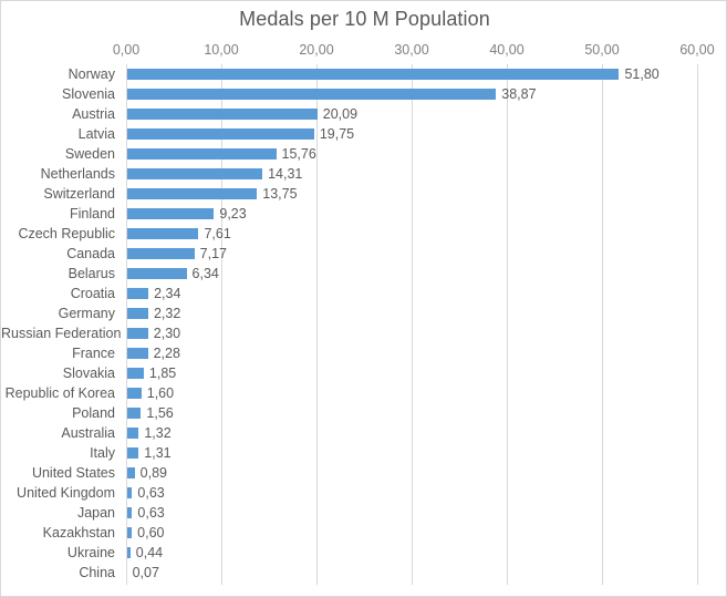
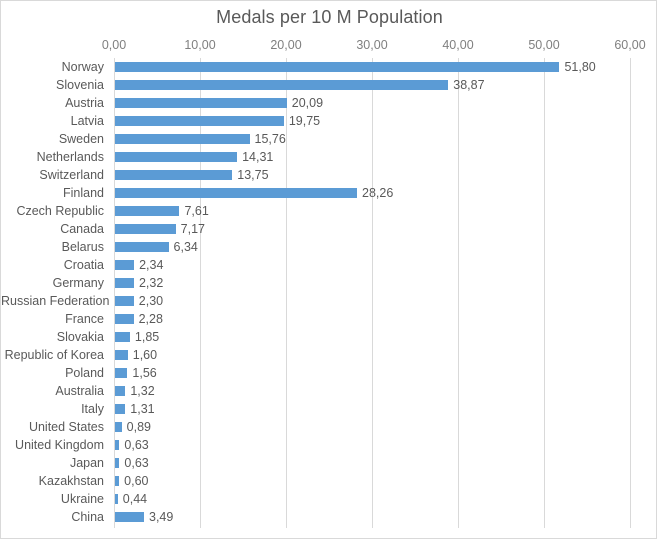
Finland: 9,23 -> 28,26
China: 0,07 -> 3,49
